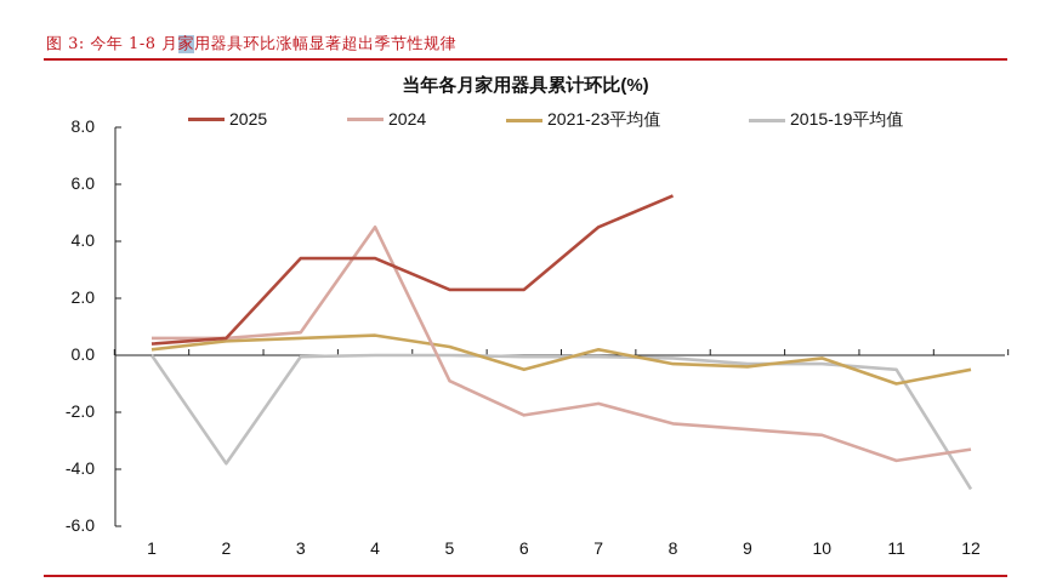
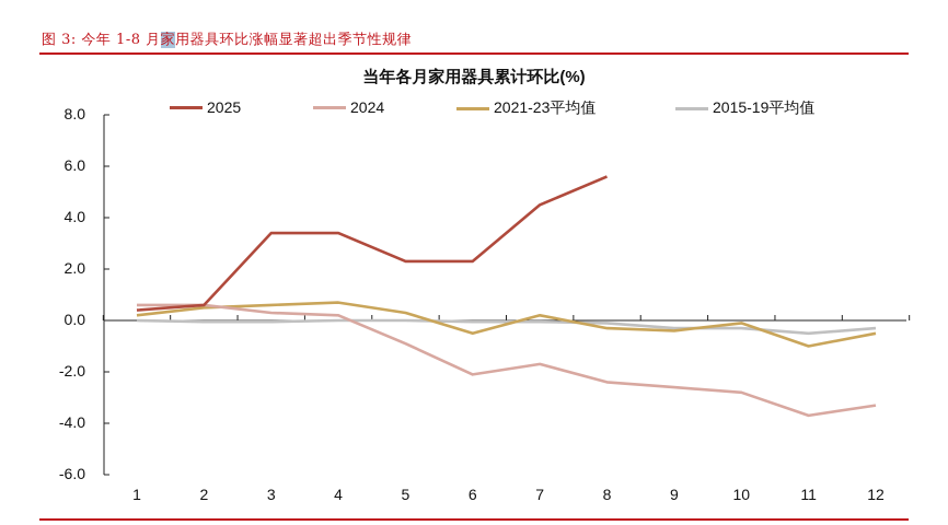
2015-19平均值/2: -3.8 -> -0.1
2024/3: 0.8 -> 0.3
2024/4: 4.5 -> 0.2
2015-19平均值/12: -4.7 -> -0.3
